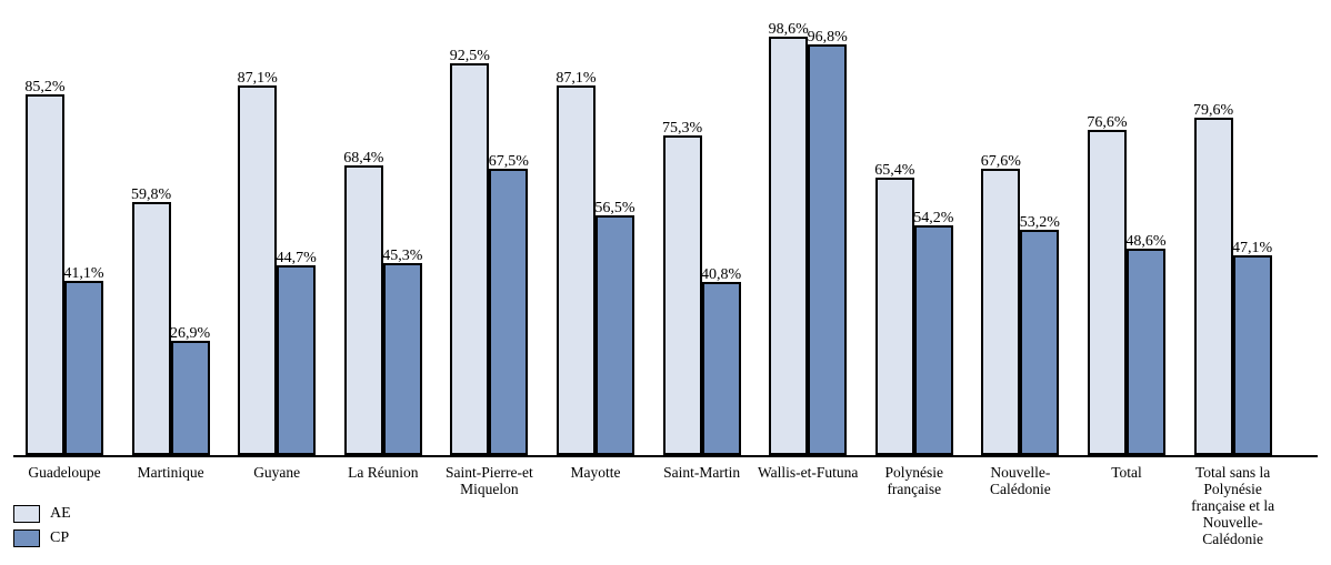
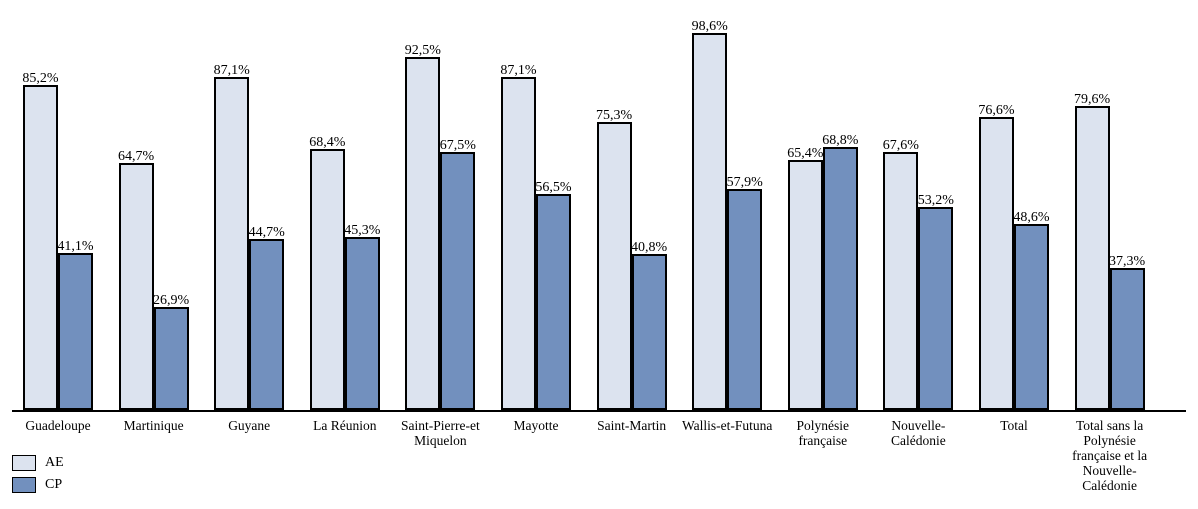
AE/Martinique: 59,8% -> 64,7%
CP/Wallis-et-Futuna: 96,8% -> 57,9%
CP/Polynésie française: 54,2% -> 68,8%
CP/Total sans la Polynésie française et la Nouvelle-Calédonie: 47,1% -> 37,3%
